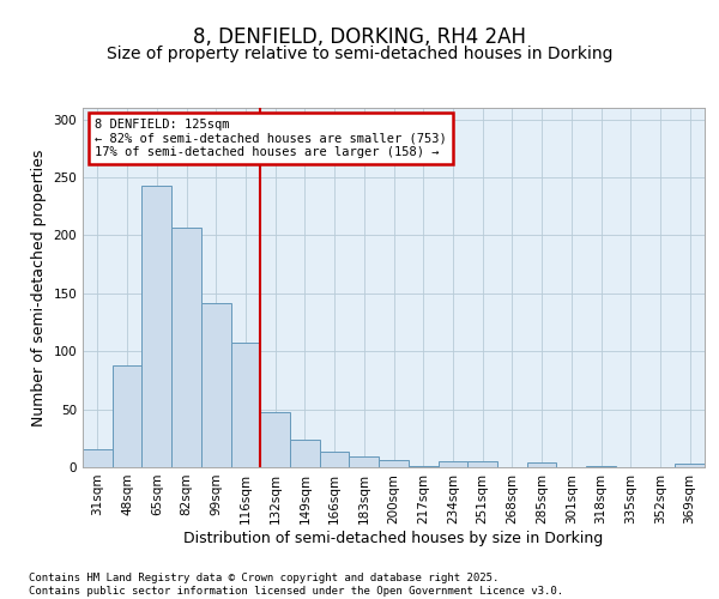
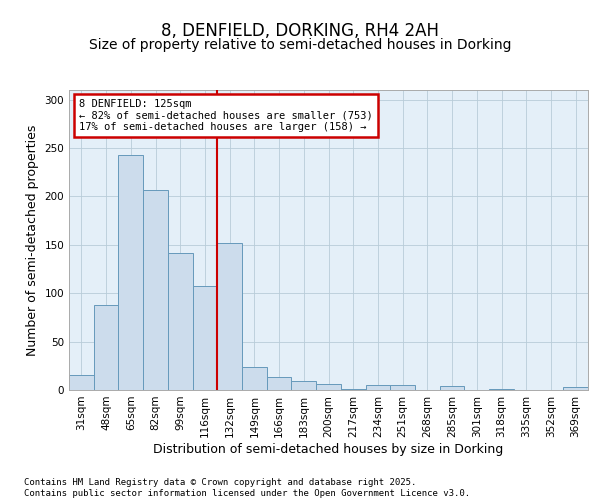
132sqm: 48 -> 152
